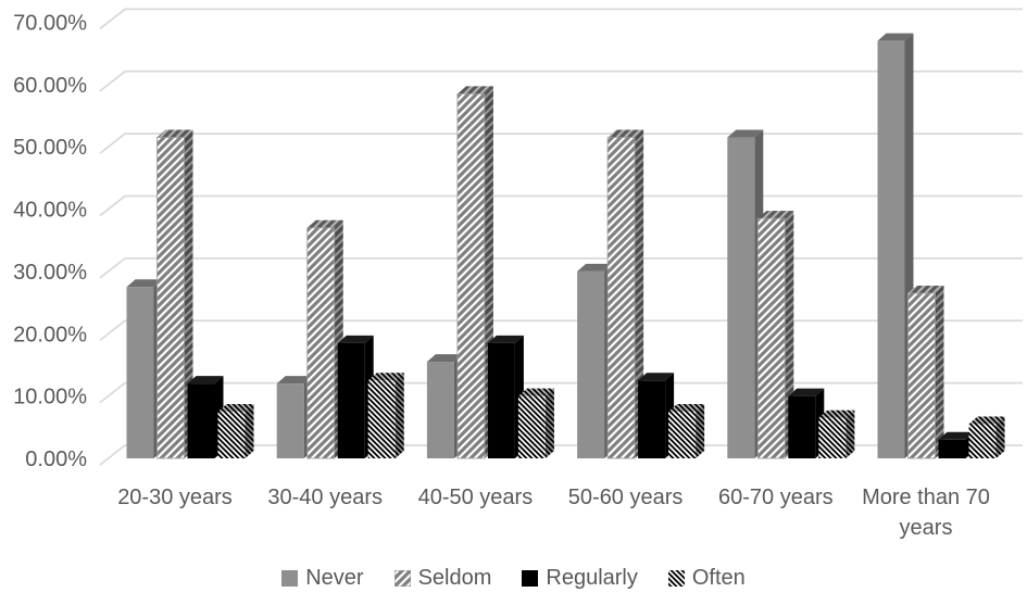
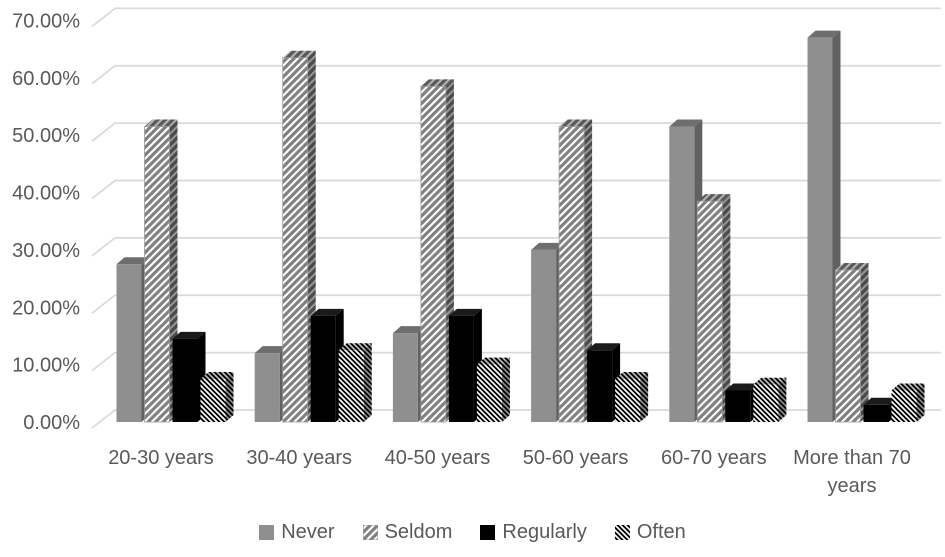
Regularly/20-30 years: 12% -> 14%
Seldom/30-40 years: 37% -> 64%
Regularly/60-70 years: 10% -> 6%
